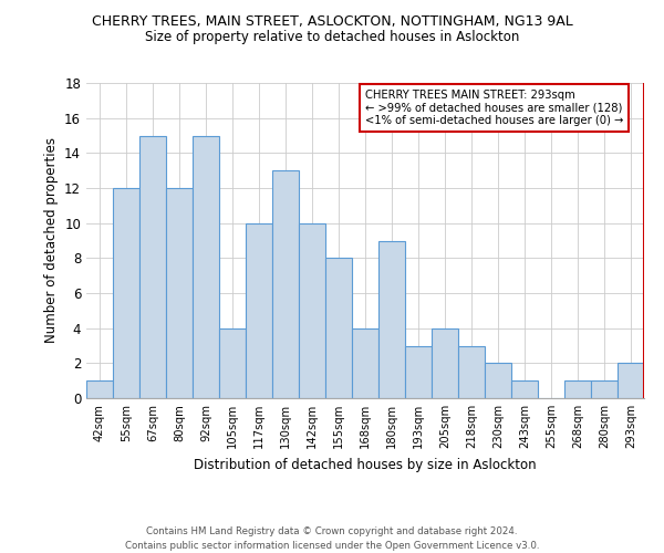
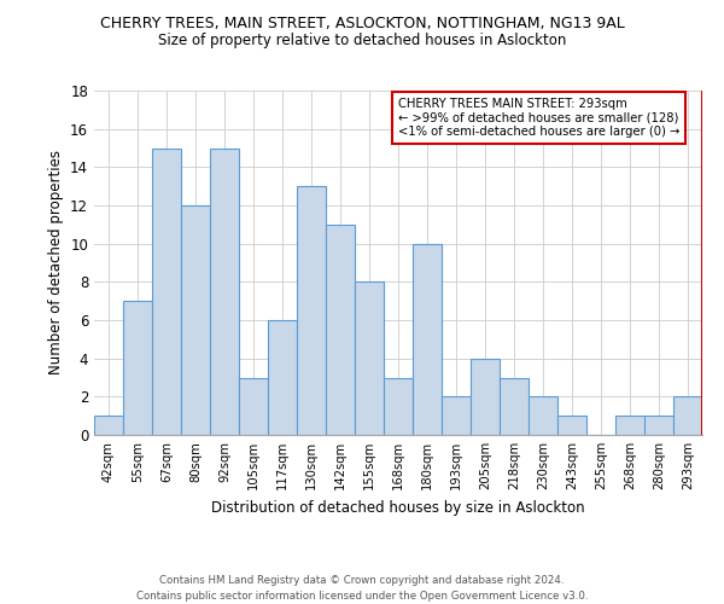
55sqm: 12 -> 7
105sqm: 4 -> 3
117sqm: 10 -> 6
142sqm: 10 -> 11
168sqm: 4 -> 3
180sqm: 9 -> 10
193sqm: 3 -> 2
